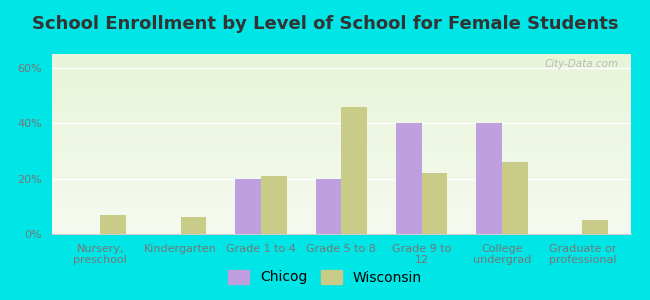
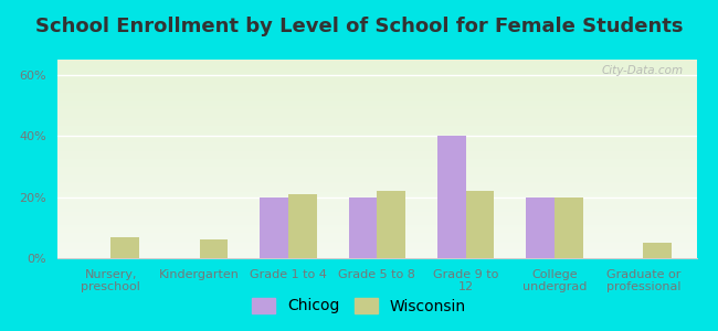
Wisconsin/Grade 5 to 8: 46% -> 22%
Chicog/College undergrad: 40% -> 20%
Wisconsin/College undergrad: 26% -> 20%
